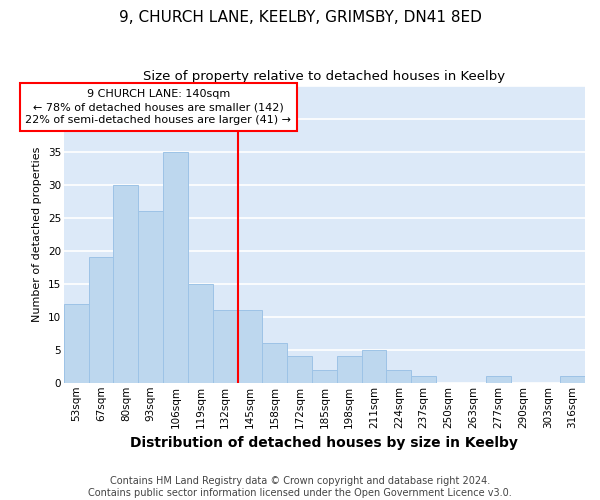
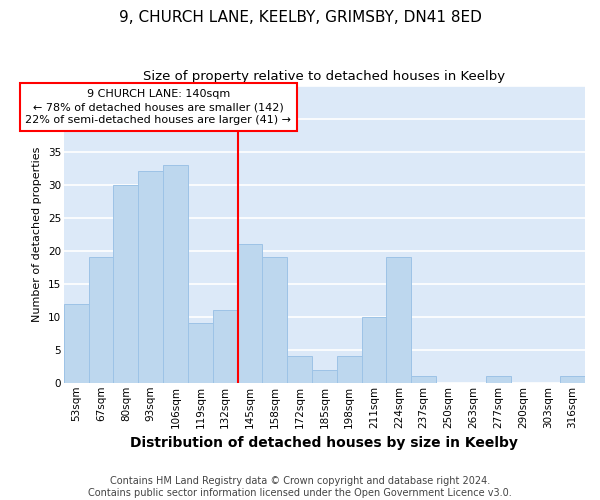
93sqm: 26 -> 32
106sqm: 35 -> 33
119sqm: 15 -> 9
145sqm: 11 -> 21
158sqm: 6 -> 19
211sqm: 5 -> 10
224sqm: 2 -> 19
